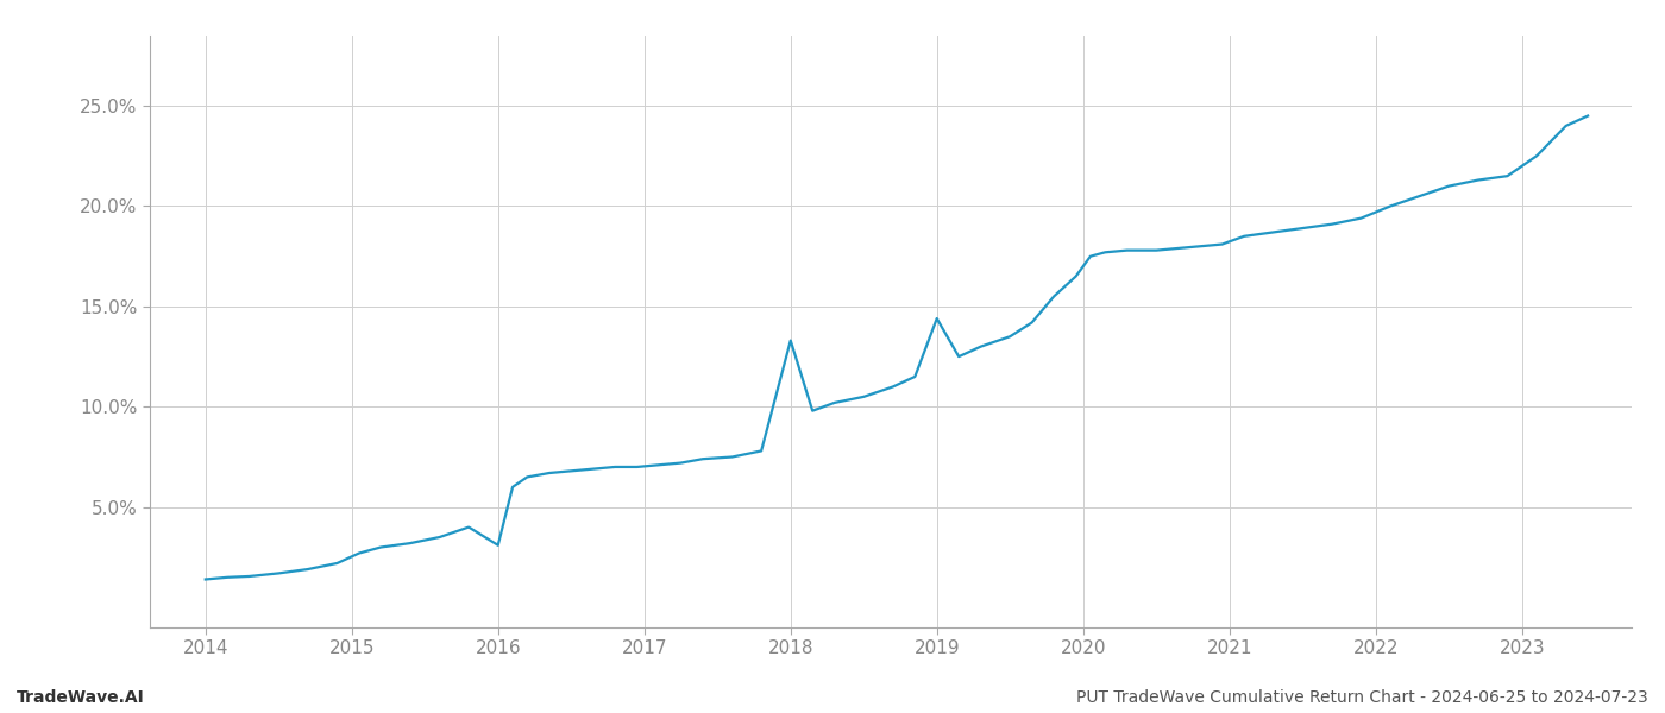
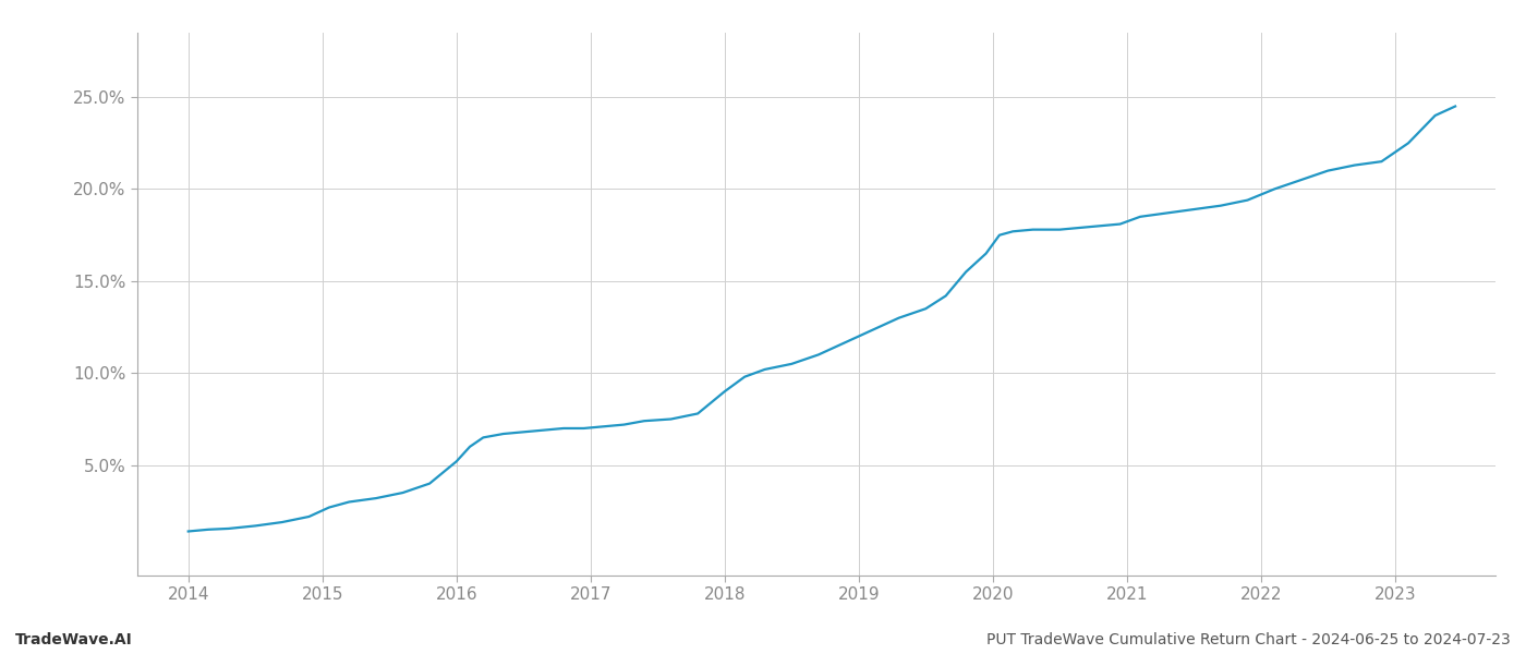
2016: 3.1% -> 5.2%
2018: 13.3% -> 9.0%
2019: 14.4% -> 12.0%
